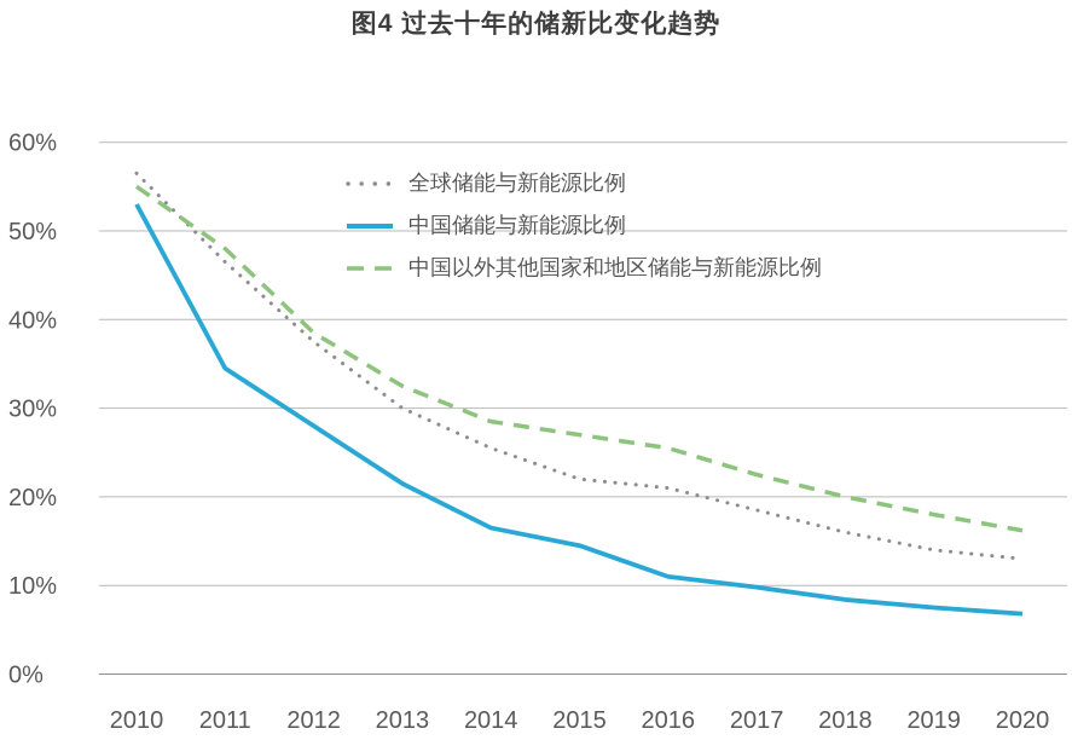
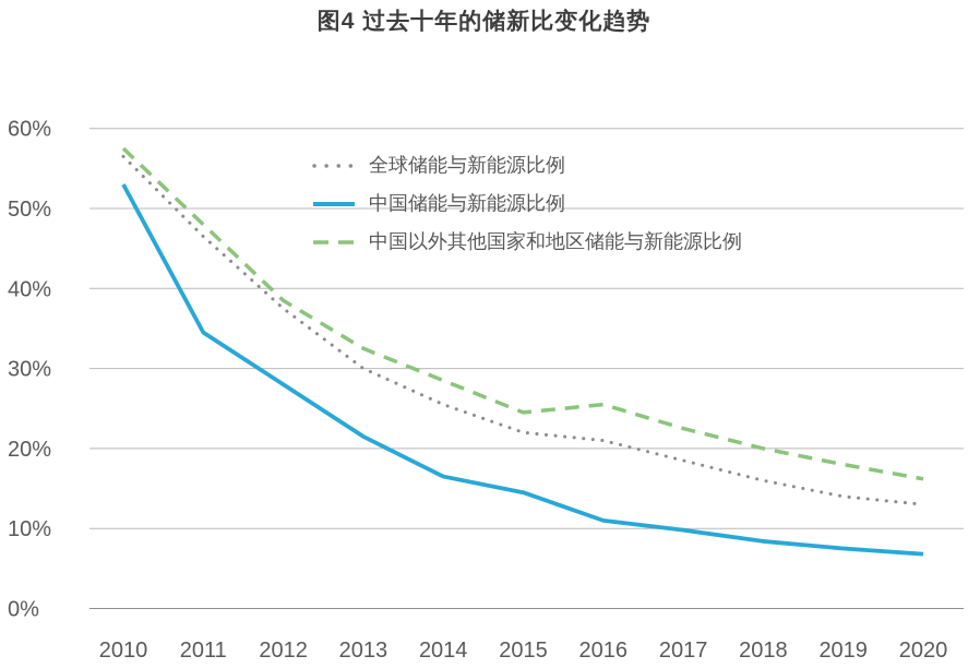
中国以外其他国家和地区储能与新能源比例/2010: 55% -> 58%
中国以外其他国家和地区储能与新能源比例/2015: 27% -> 24%
